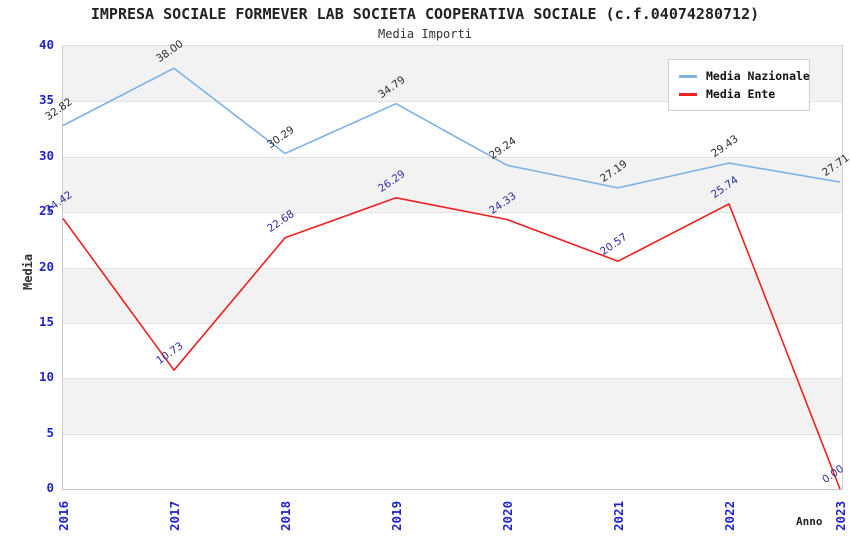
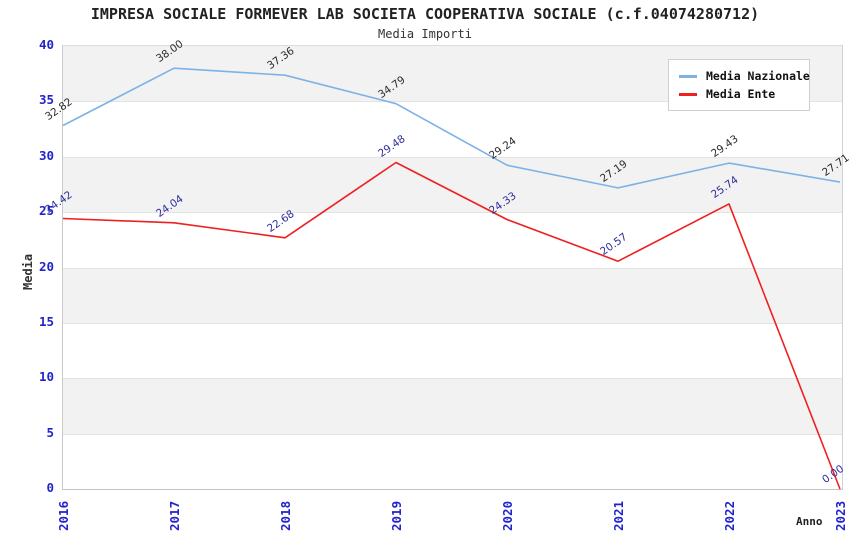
Media Ente/2017: 10.73 -> 24.04
Media Nazionale/2018: 30.29 -> 37.36
Media Ente/2019: 26.29 -> 29.48
